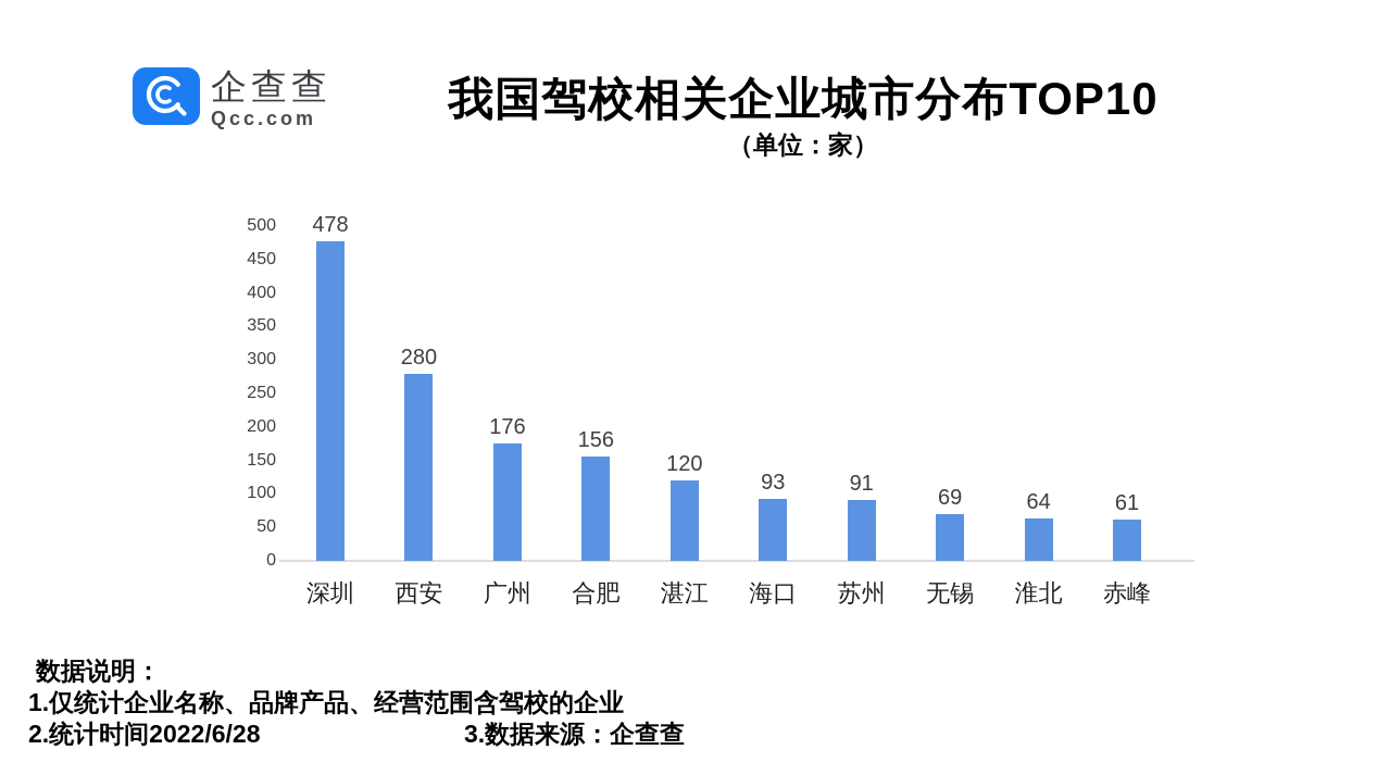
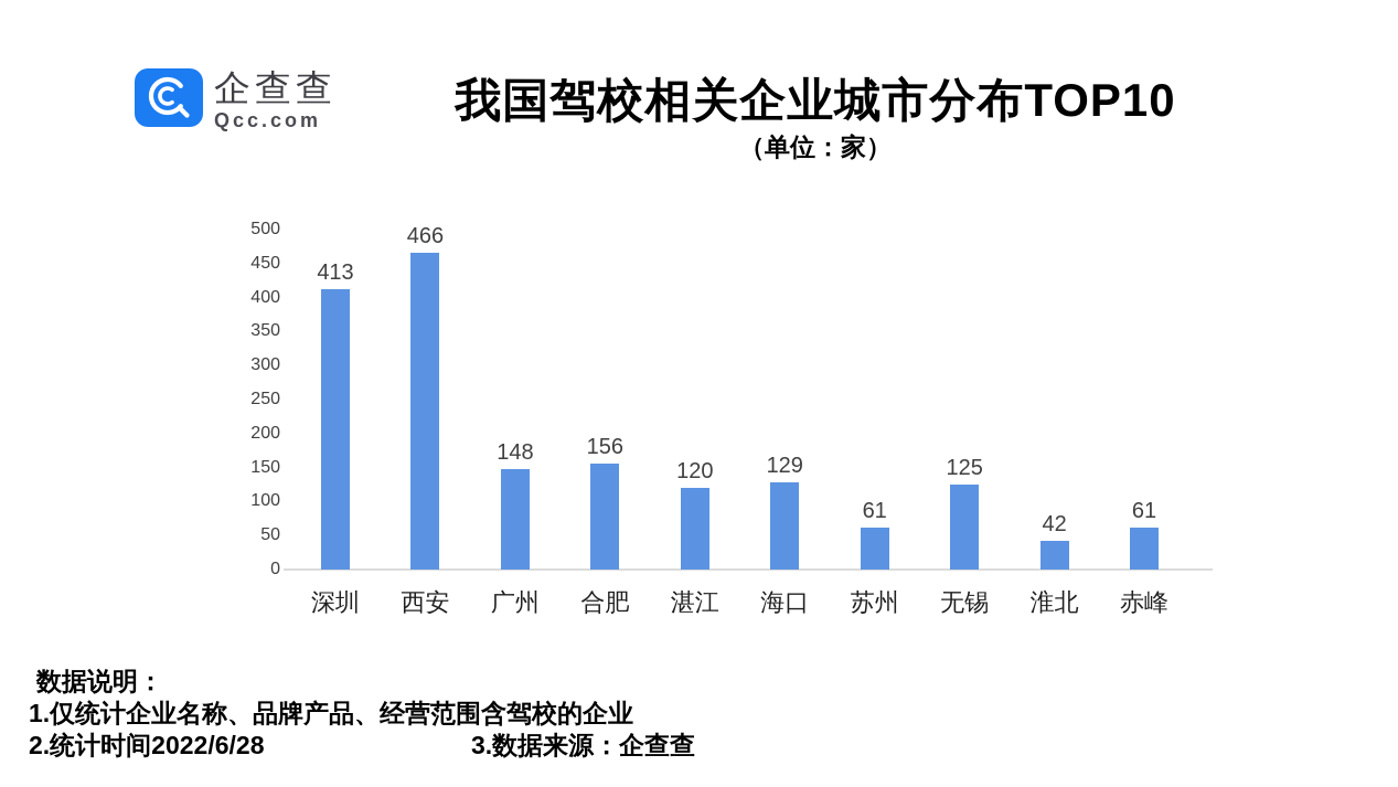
深圳: 478 -> 413
西安: 280 -> 466
广州: 176 -> 148
海口: 93 -> 129
苏州: 91 -> 61
无锡: 69 -> 125
淮北: 64 -> 42
